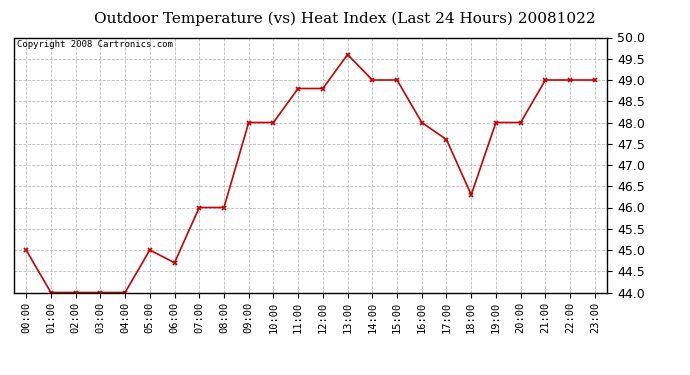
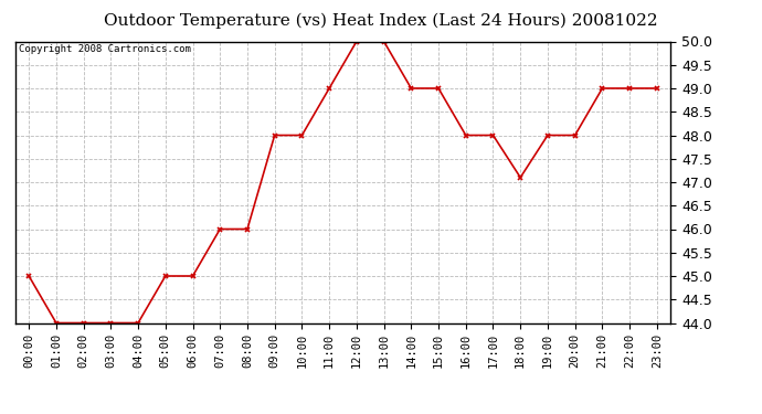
06:00: 44.7 -> 45.0
11:00: 48.8 -> 49.0
12:00: 48.8 -> 50.0
13:00: 49.6 -> 50.0
17:00: 47.6 -> 48.0
18:00: 46.3 -> 47.1
